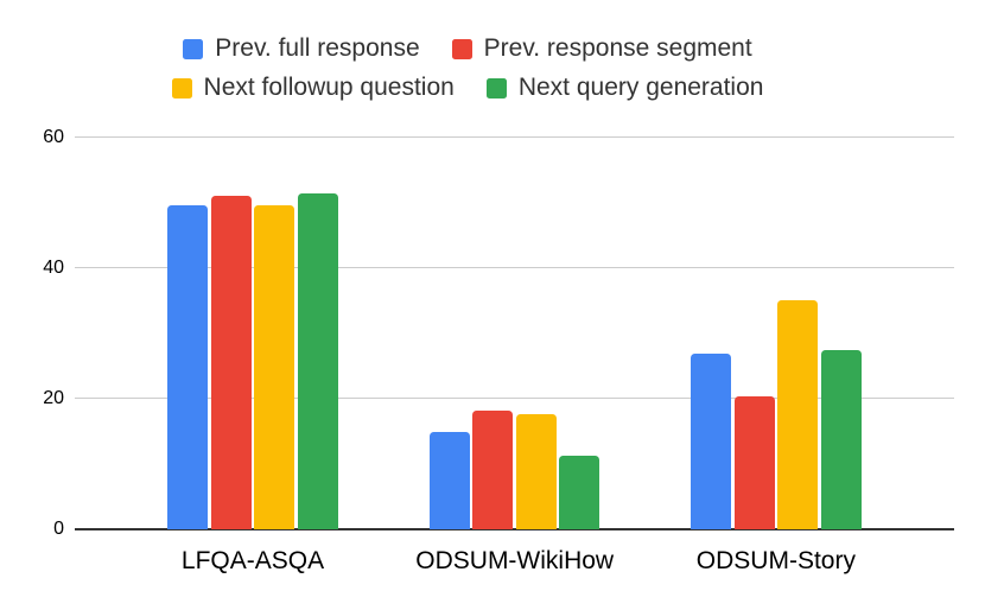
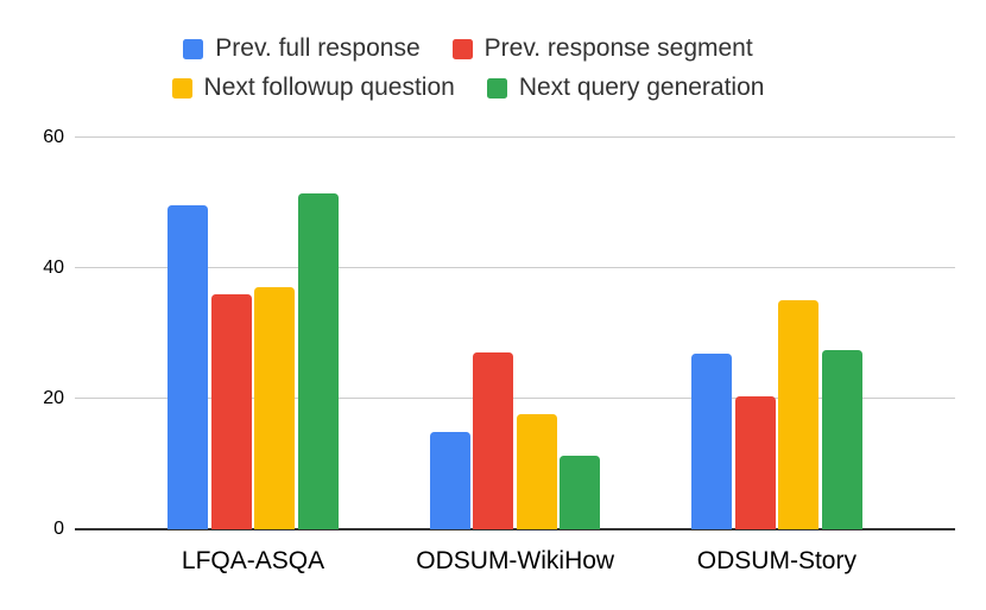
Prev. response segment/LFQA-ASQA: 51 -> 36
Next followup question/LFQA-ASQA: 50 -> 37
Prev. response segment/ODSUM-WikiHow: 18 -> 27
